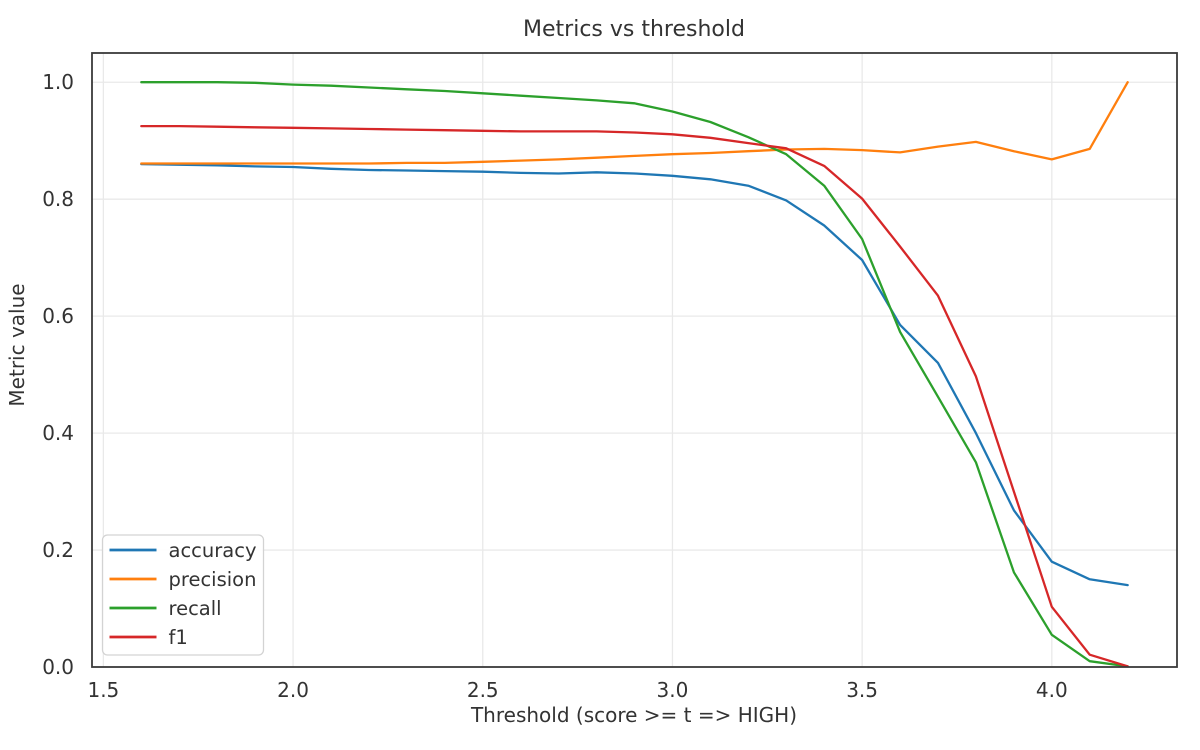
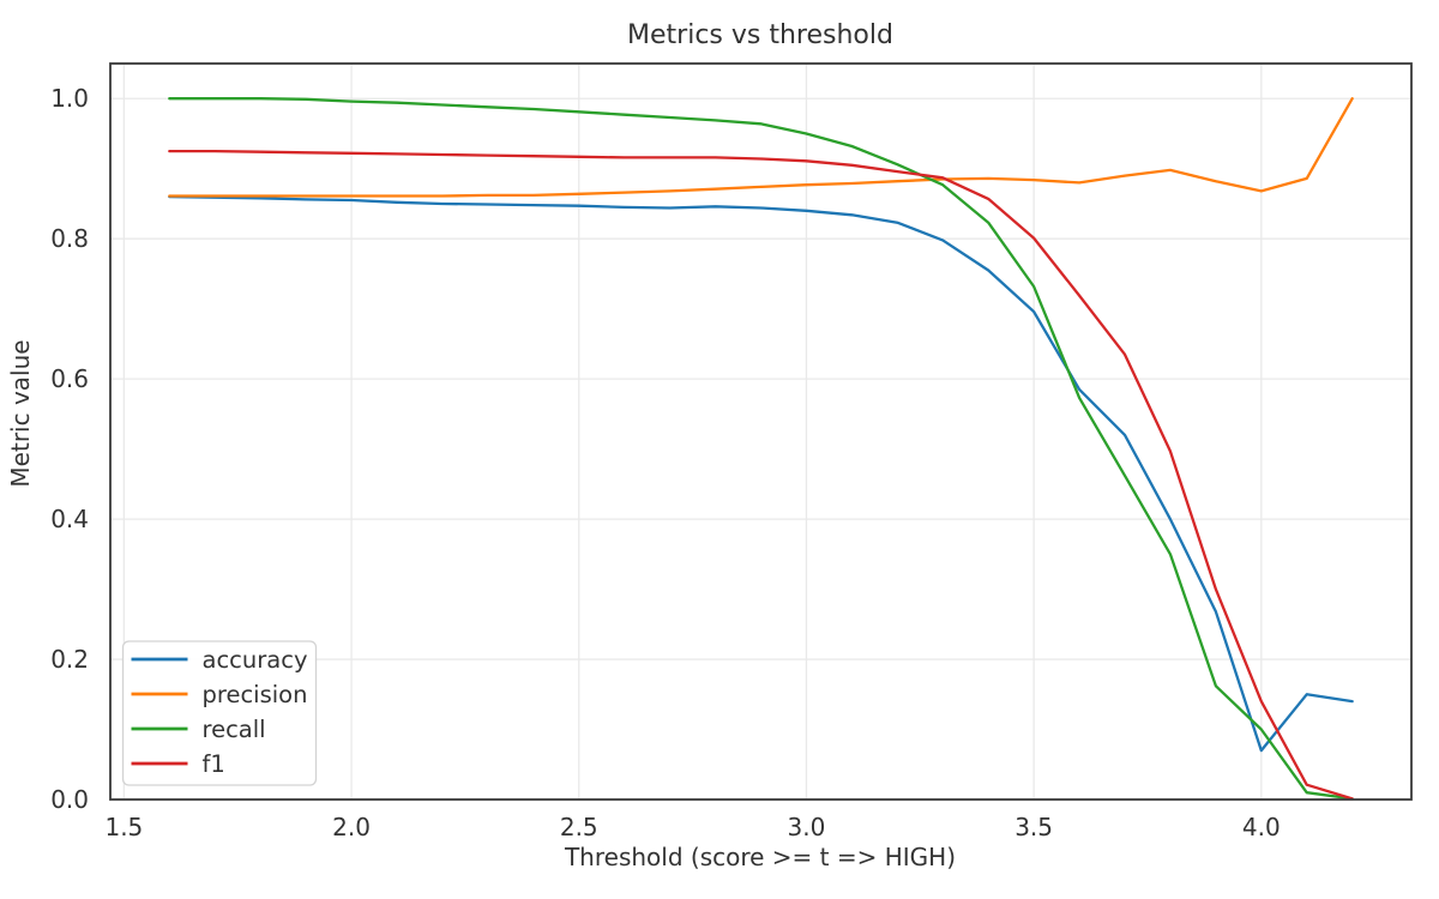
accuracy/4.0: 0.18 -> 0.07
recall/4.0: 0.06 -> 0.10
f1/4.0: 0.10 -> 0.14
